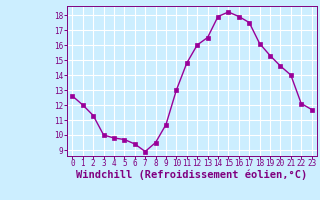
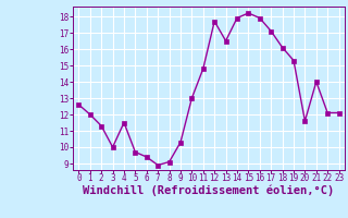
4: 9.8 -> 11.5
8: 9.5 -> 9.1
9: 10.7 -> 10.3
12: 16.0 -> 17.7
17: 17.5 -> 17.1
20: 14.6 -> 11.6
23: 11.7 -> 12.1
